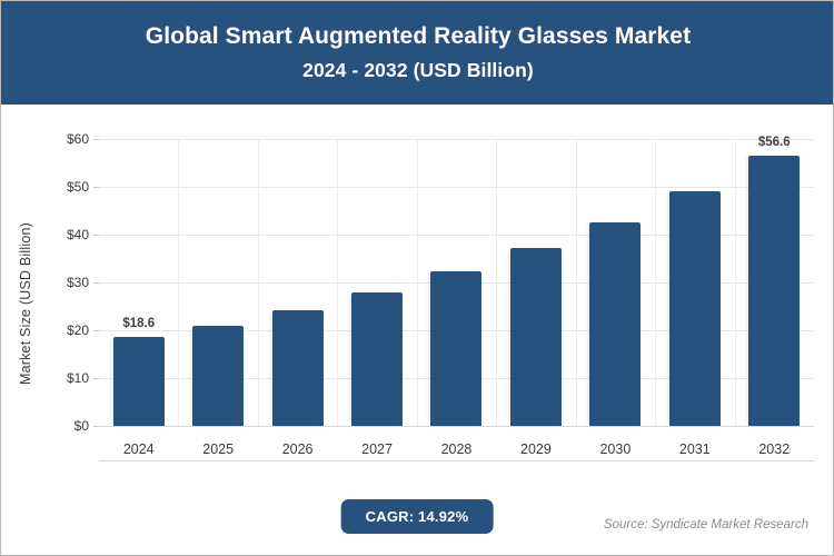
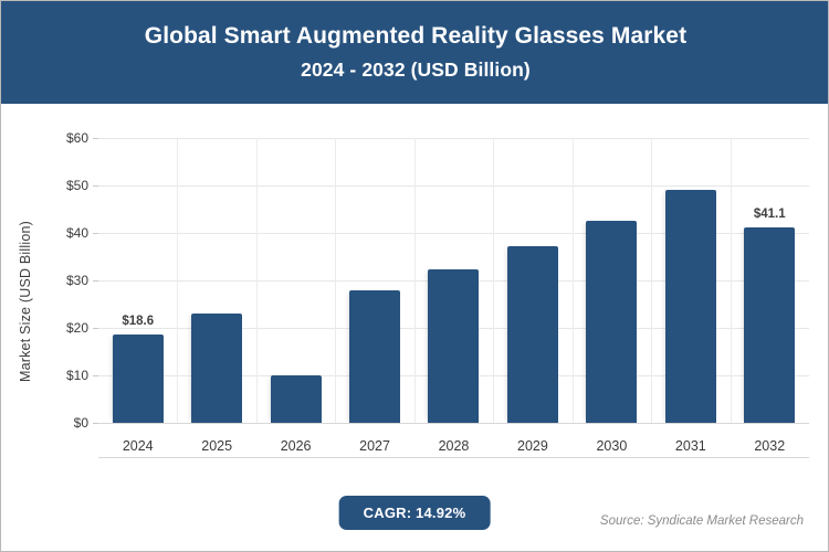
2025: $21 -> $23
2026: $24 -> $10
2032: $56.6 -> $41.1
